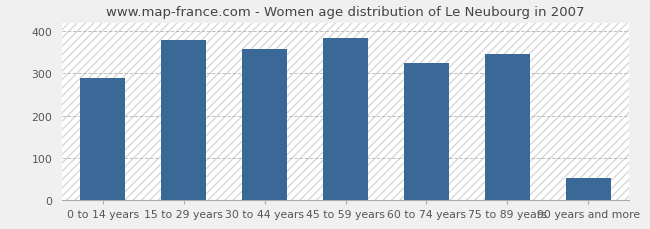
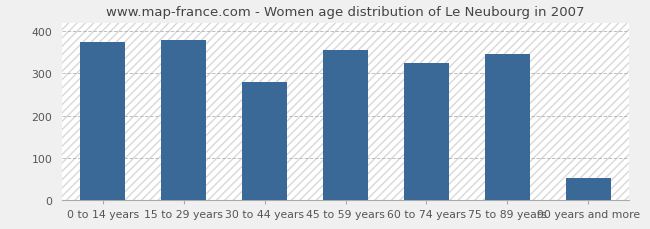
0 to 14 years: 289 -> 375
30 to 44 years: 357 -> 280
45 to 59 years: 383 -> 355
